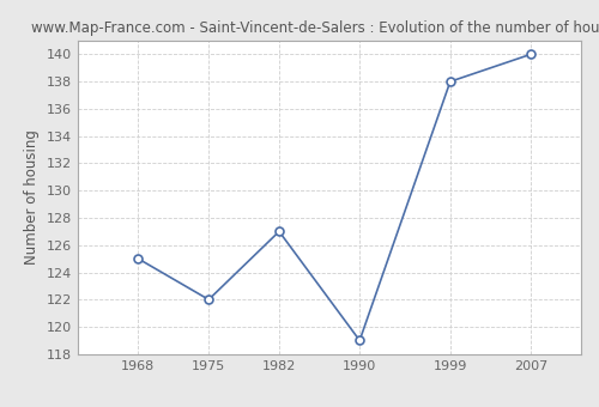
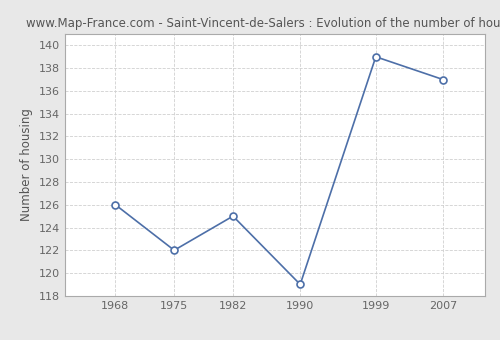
1968: 125 -> 126
1982: 127 -> 125
1999: 138 -> 139
2007: 140 -> 137
